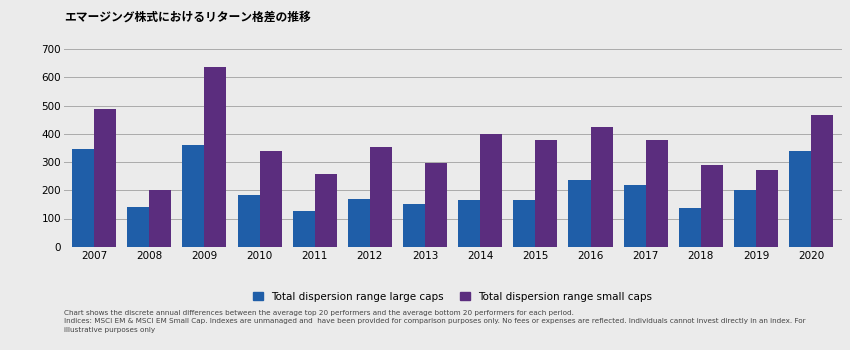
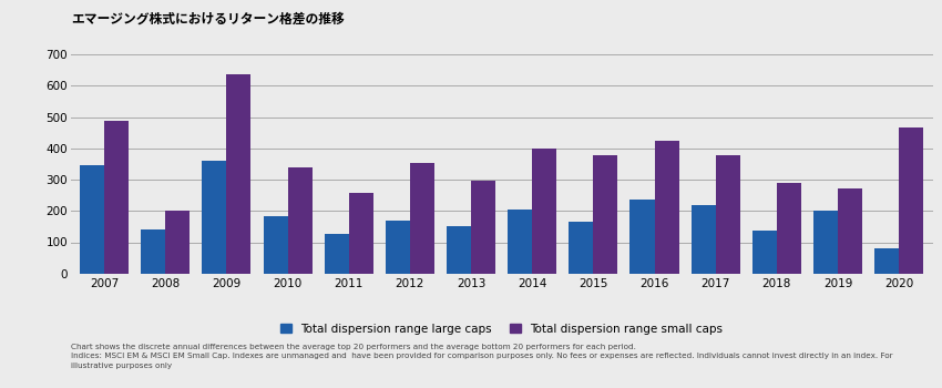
Total dispersion range large caps/2014: 165 -> 205
Total dispersion range large caps/2020: 338 -> 80
